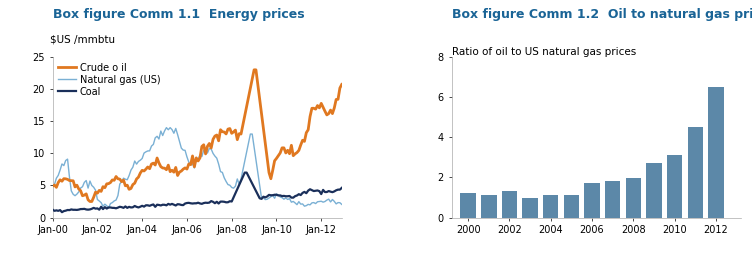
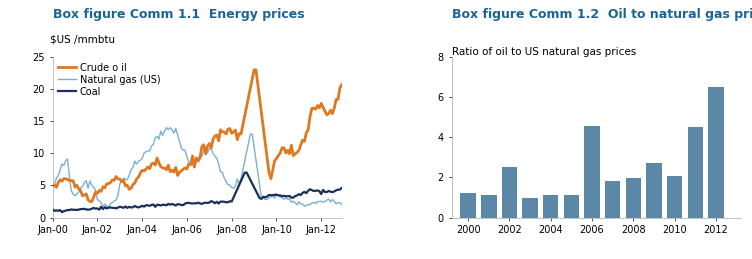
2002: 1.30 -> 2.50
2006: 1.70 -> 4.55
2010: 3.10 -> 2.05
